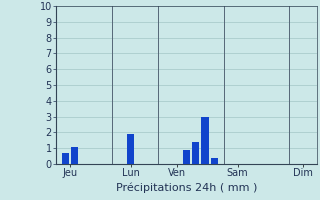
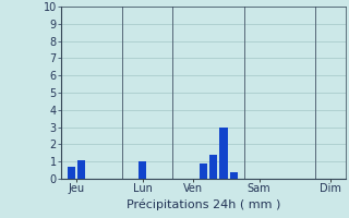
Lun: 1.9 -> 1.0
